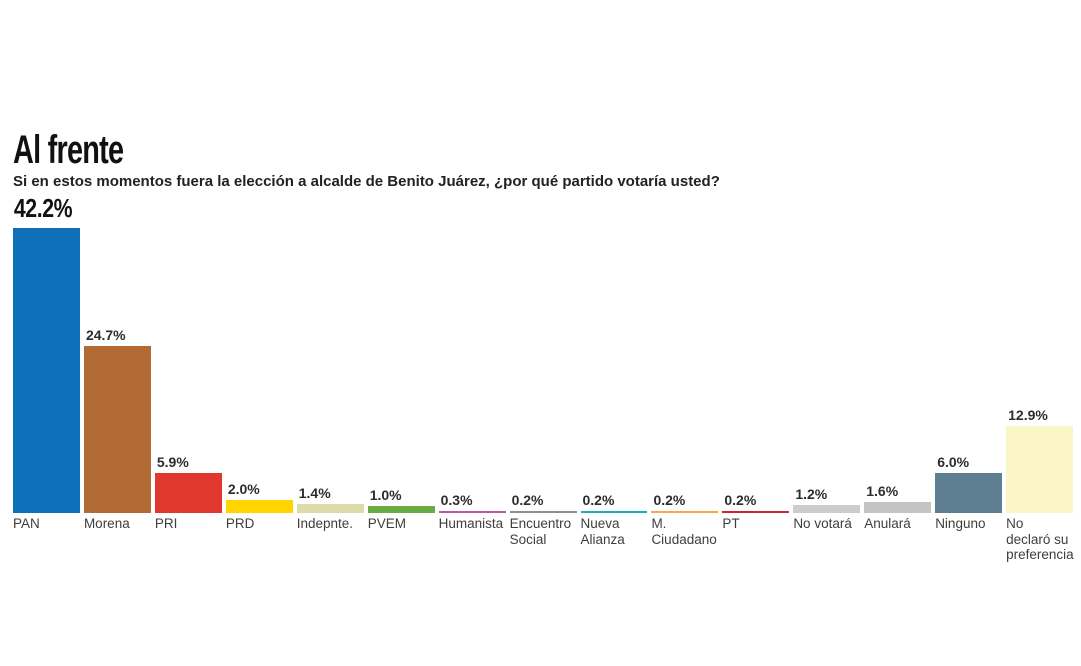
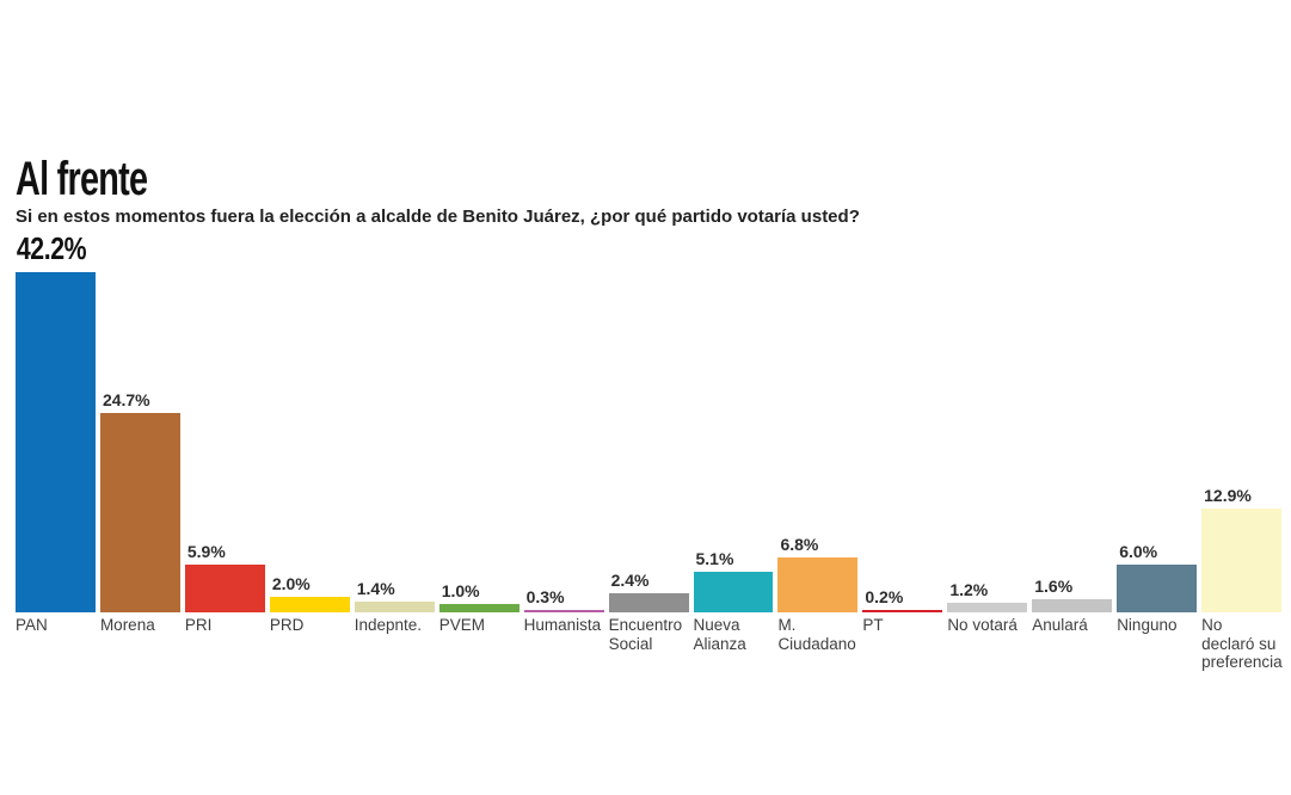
Encuentro Social: 0.2% -> 2.4%
Nueva Alianza: 0.2% -> 5.1%
M. Ciudadano: 0.2% -> 6.8%
